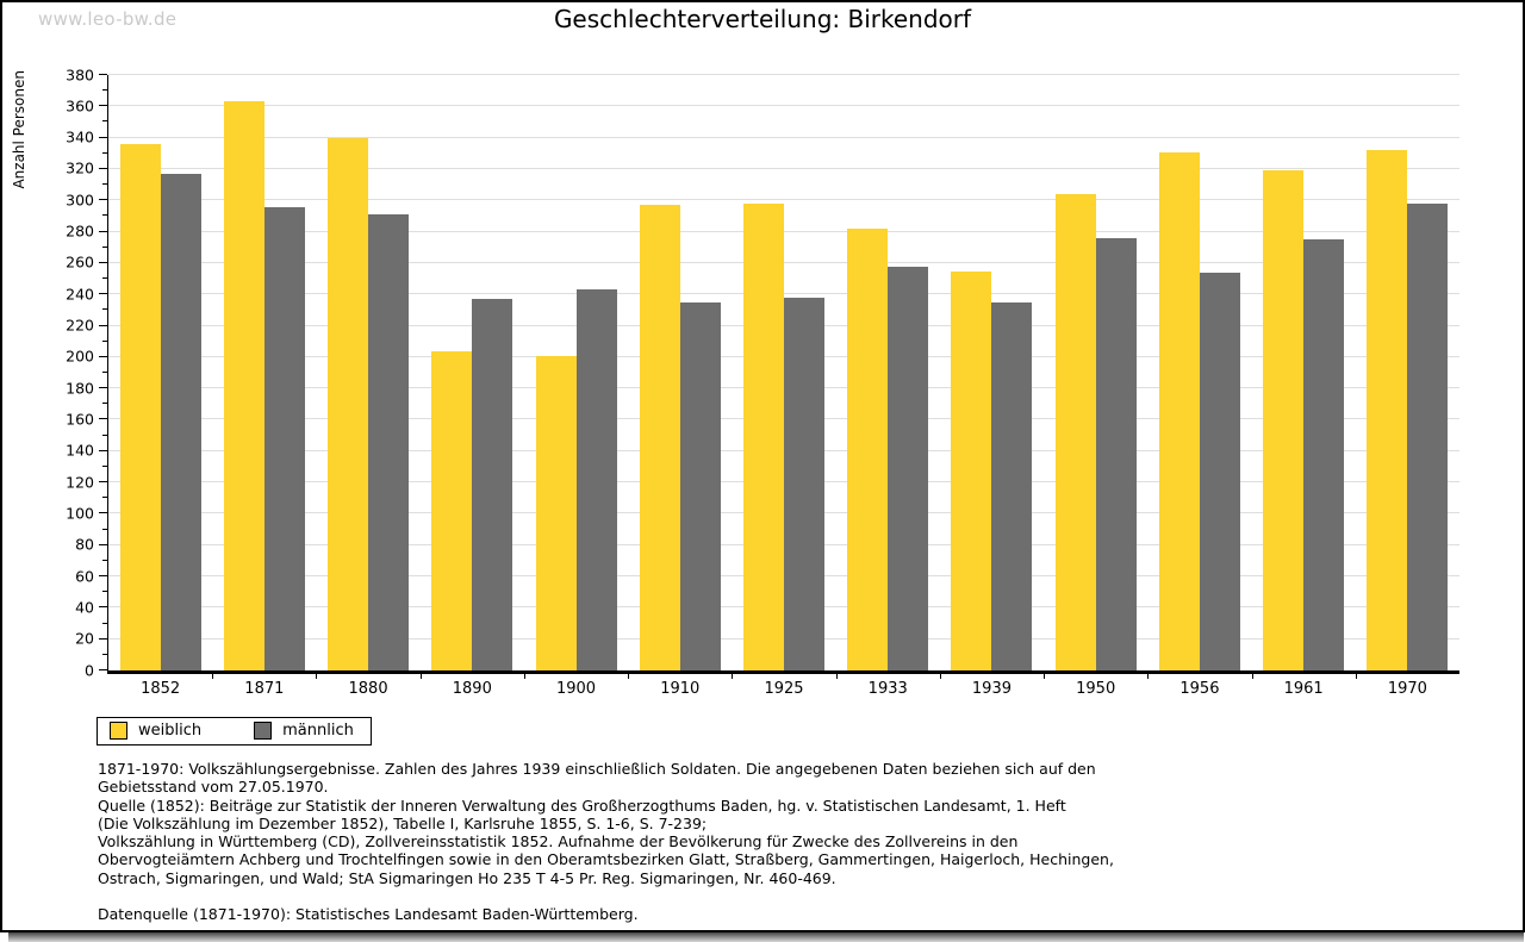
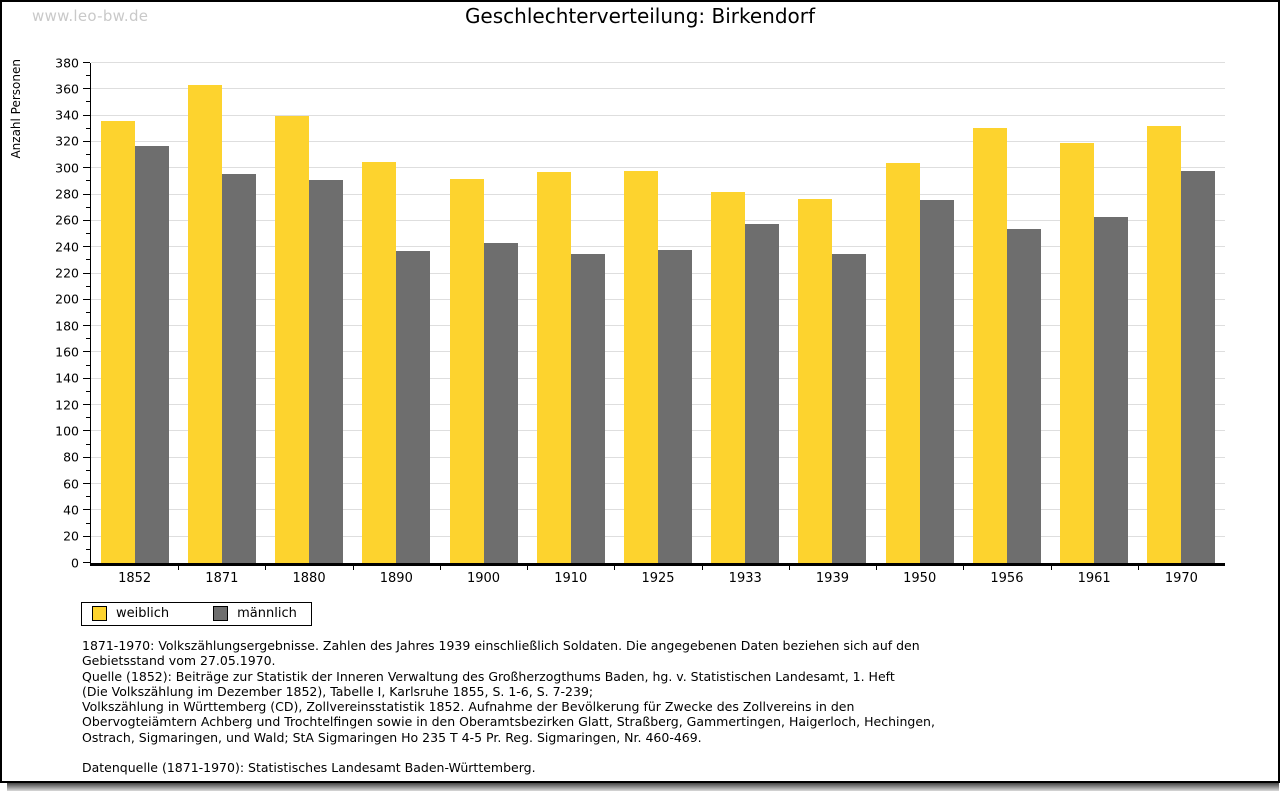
weiblich/1890: 204 -> 305
weiblich/1900: 201 -> 292
weiblich/1939: 255 -> 277
männlich/1961: 275 -> 263
